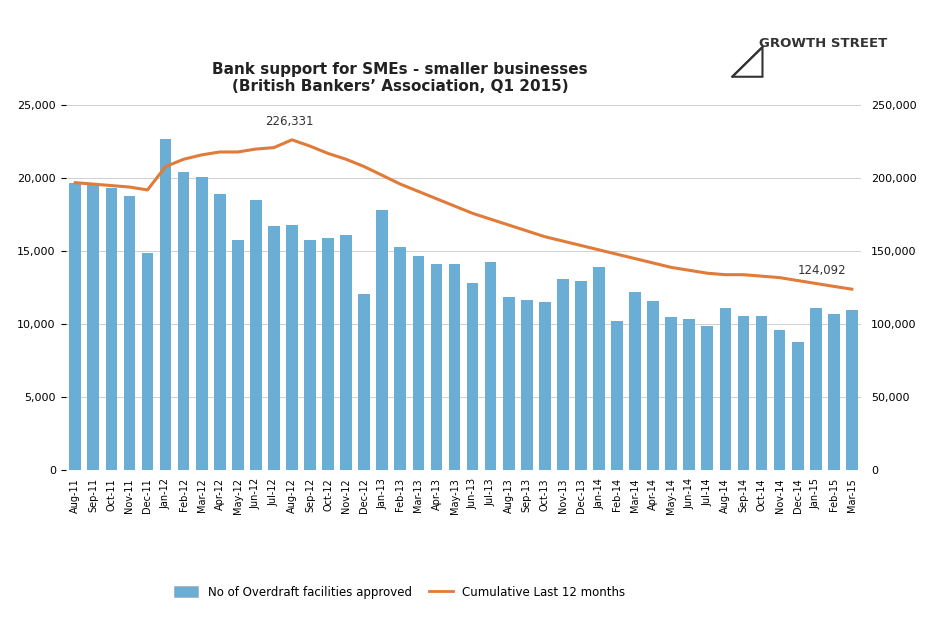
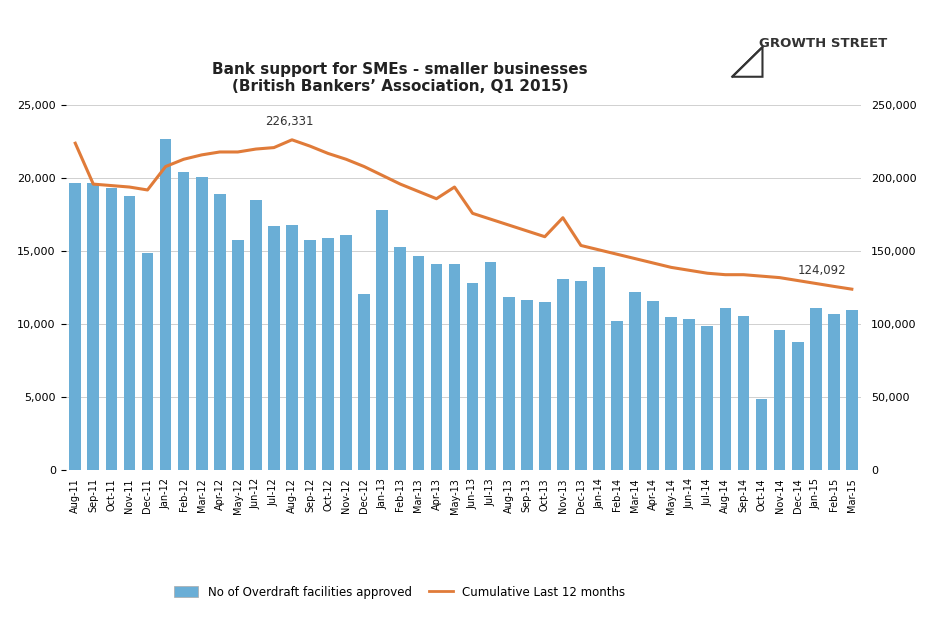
Cumulative Last 12 months/Aug-11: 197,000 -> 224,000
Cumulative Last 12 months/May-13: 181,000 -> 194,000
Cumulative Last 12 months/Nov-13: 157,000 -> 173,000
No of Overdraft facilities approved/Oct-14: 10,600 -> 4,900
